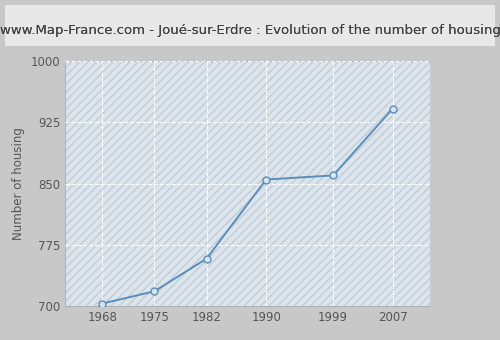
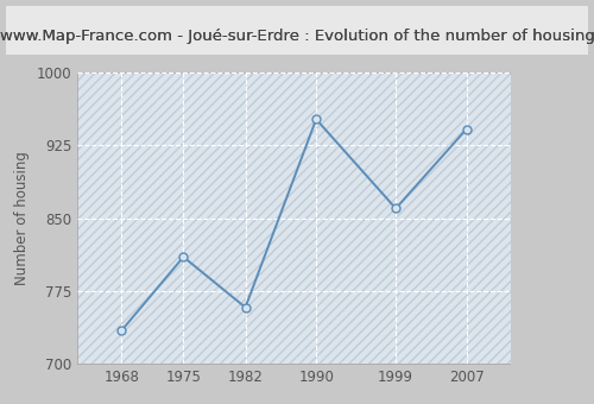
1968: 703 -> 734
1975: 718 -> 810
1990: 855 -> 952
